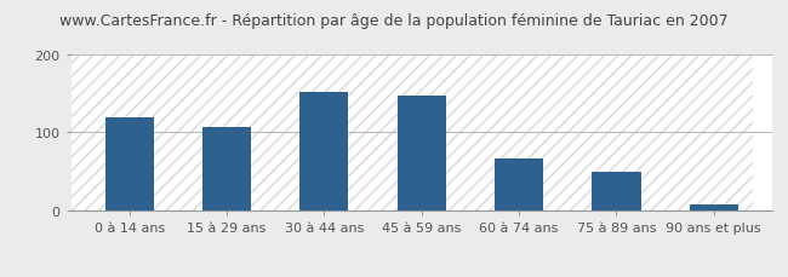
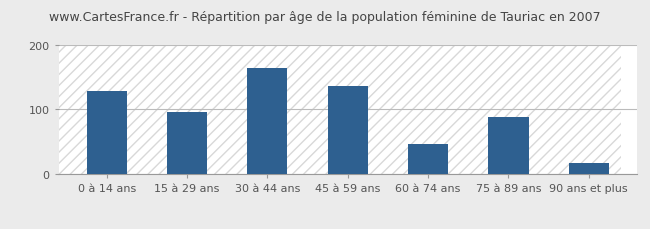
0 à 14 ans: 120 -> 128
15 à 29 ans: 107 -> 96
30 à 44 ans: 152 -> 164
45 à 59 ans: 147 -> 136
60 à 74 ans: 67 -> 46
75 à 89 ans: 50 -> 88
90 ans et plus: 8 -> 16
